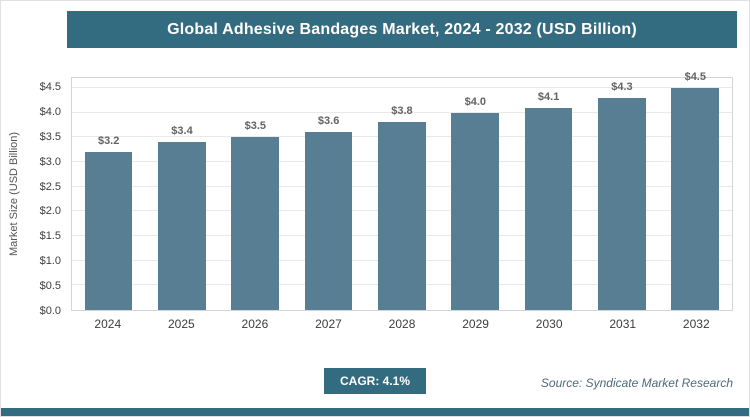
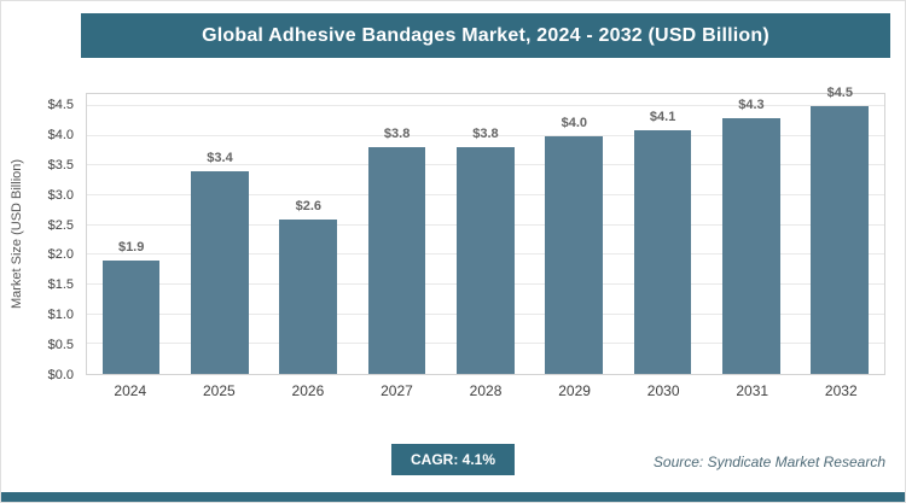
2024: $3.2 -> $1.9
2026: $3.5 -> $2.6
2027: $3.6 -> $3.8
